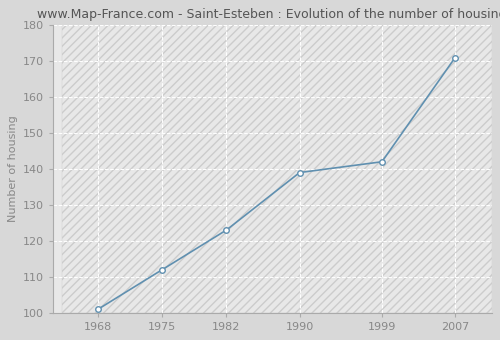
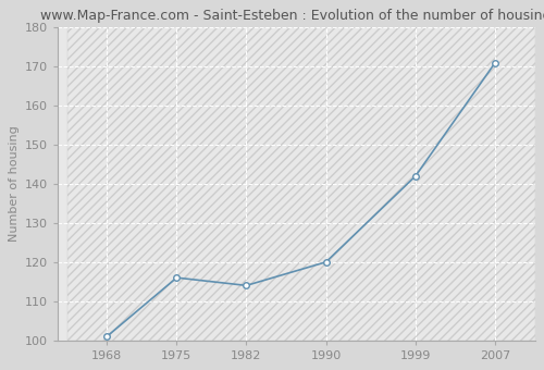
1975: 112 -> 116
1982: 123 -> 114
1990: 139 -> 120
